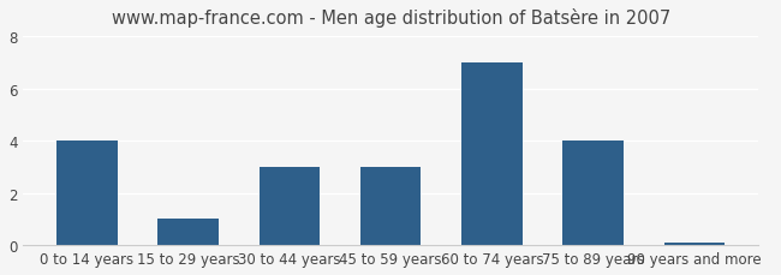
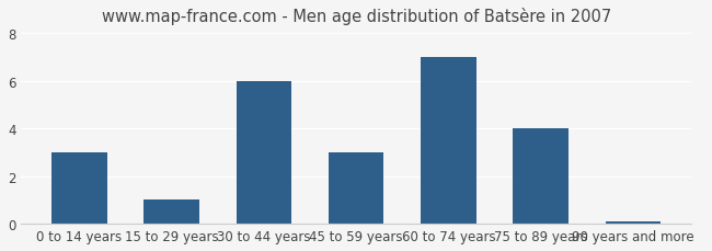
0 to 14 years: 4.0 -> 3.0
30 to 44 years: 3.0 -> 6.0
